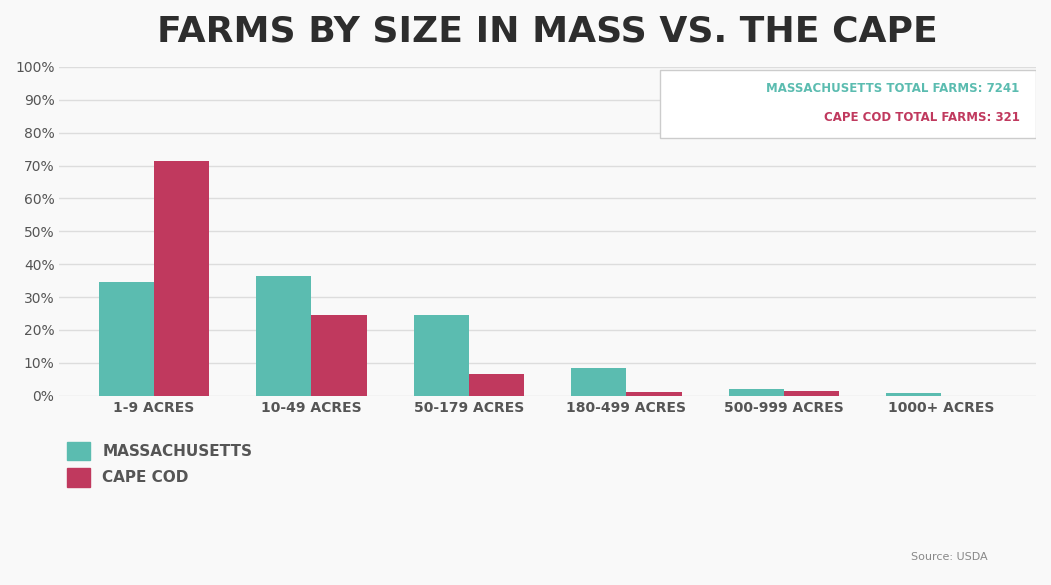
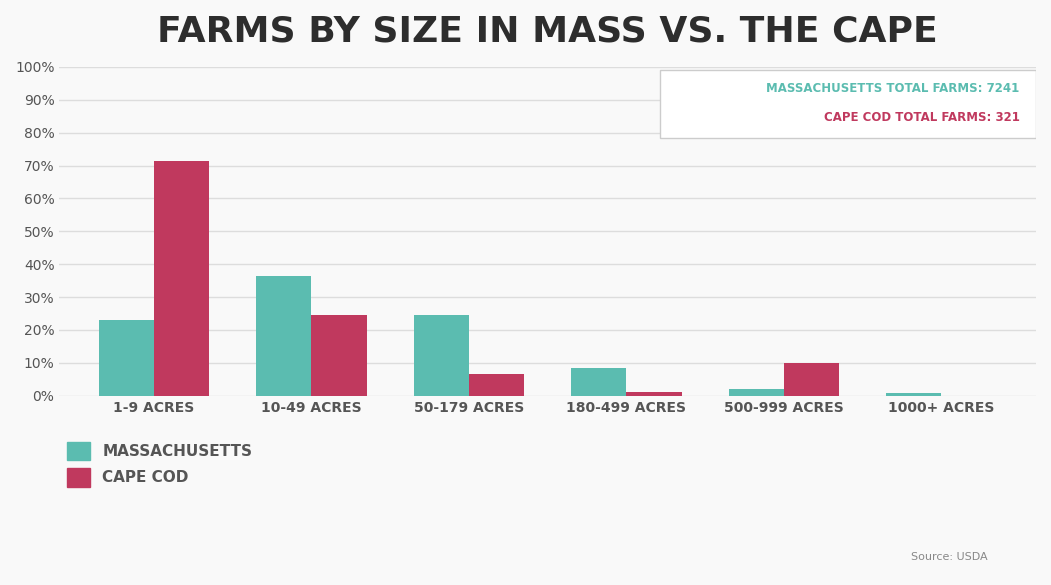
MASSACHUSETTS/1-9 ACRES: 34.5% -> 23.0%
CAPE COD/500-999 ACRES: 1.5% -> 10.0%
